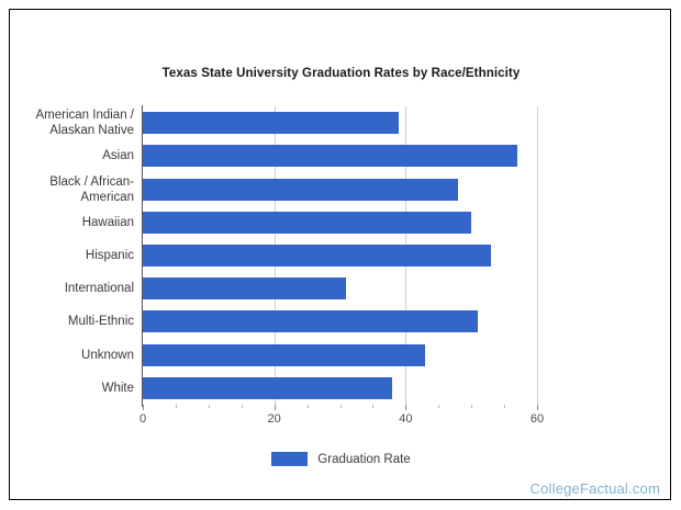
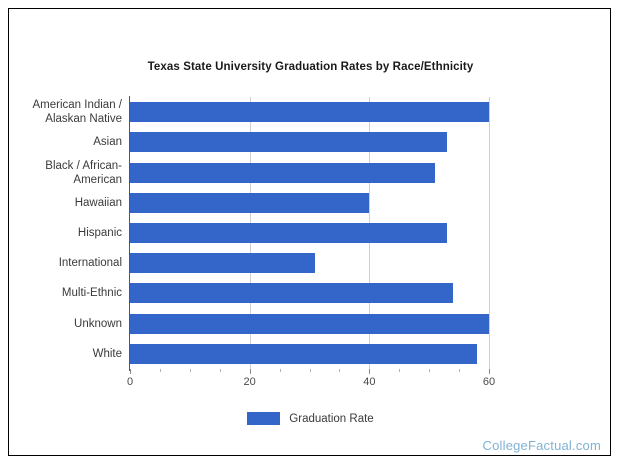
American Indian / Alaskan Native: 39 -> 60
Asian: 57 -> 53
Black / African- American: 48 -> 51
Hawaiian: 50 -> 40
Multi-Ethnic: 51 -> 54
Unknown: 43 -> 60
White: 38 -> 58
